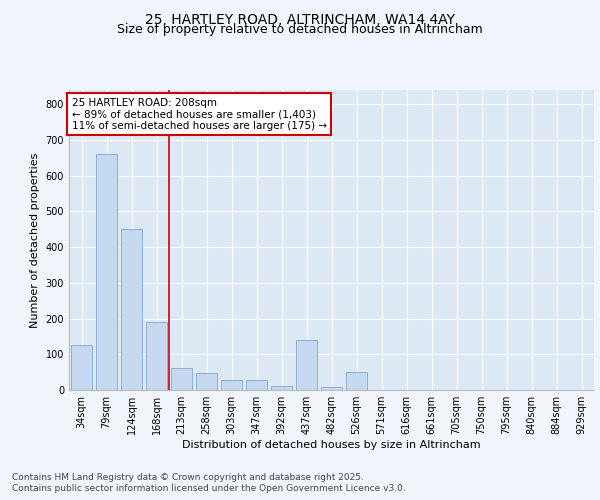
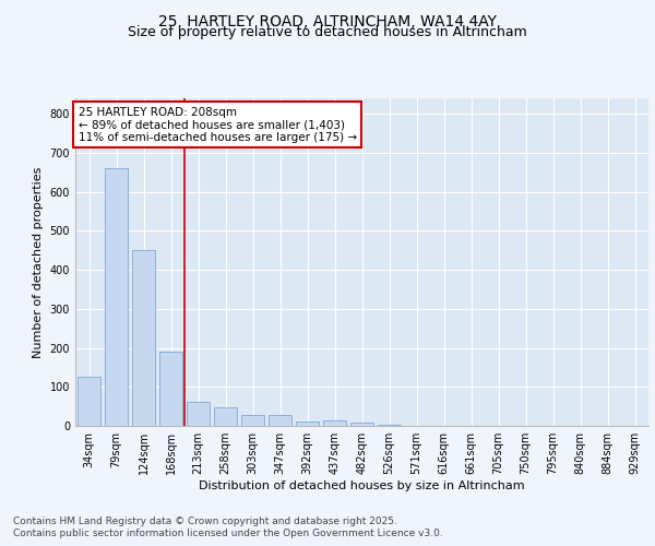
437sqm: 140 -> 14
526sqm: 50 -> 2
